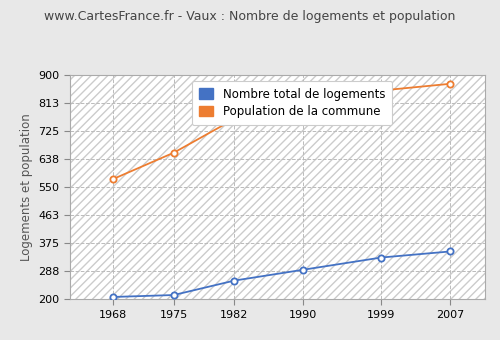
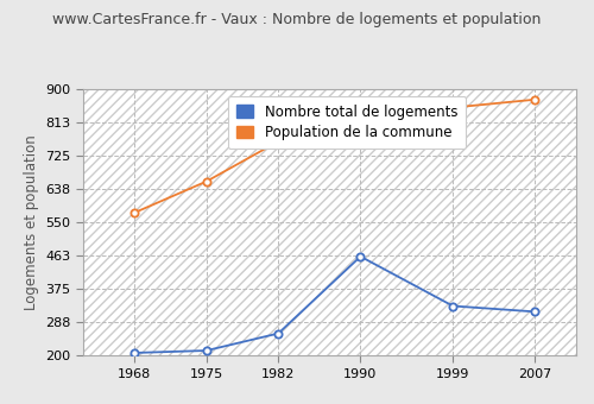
Nombre total de logements/1990: 292 -> 460
Nombre total de logements/2007: 349 -> 315
